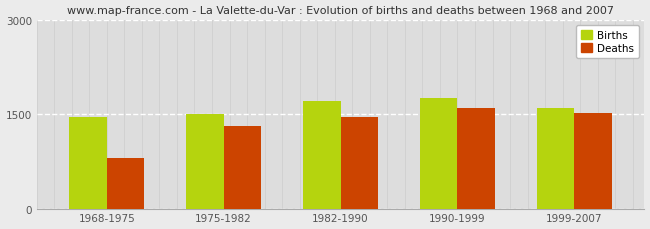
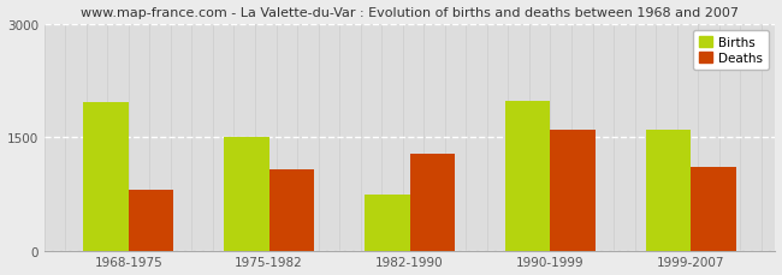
Births/1968-1975: 1450 -> 1960
Deaths/1975-1982: 1310 -> 1080
Births/1982-1990: 1700 -> 740
Deaths/1982-1990: 1450 -> 1280
Births/1990-1999: 1750 -> 1980
Deaths/1999-2007: 1510 -> 1100
